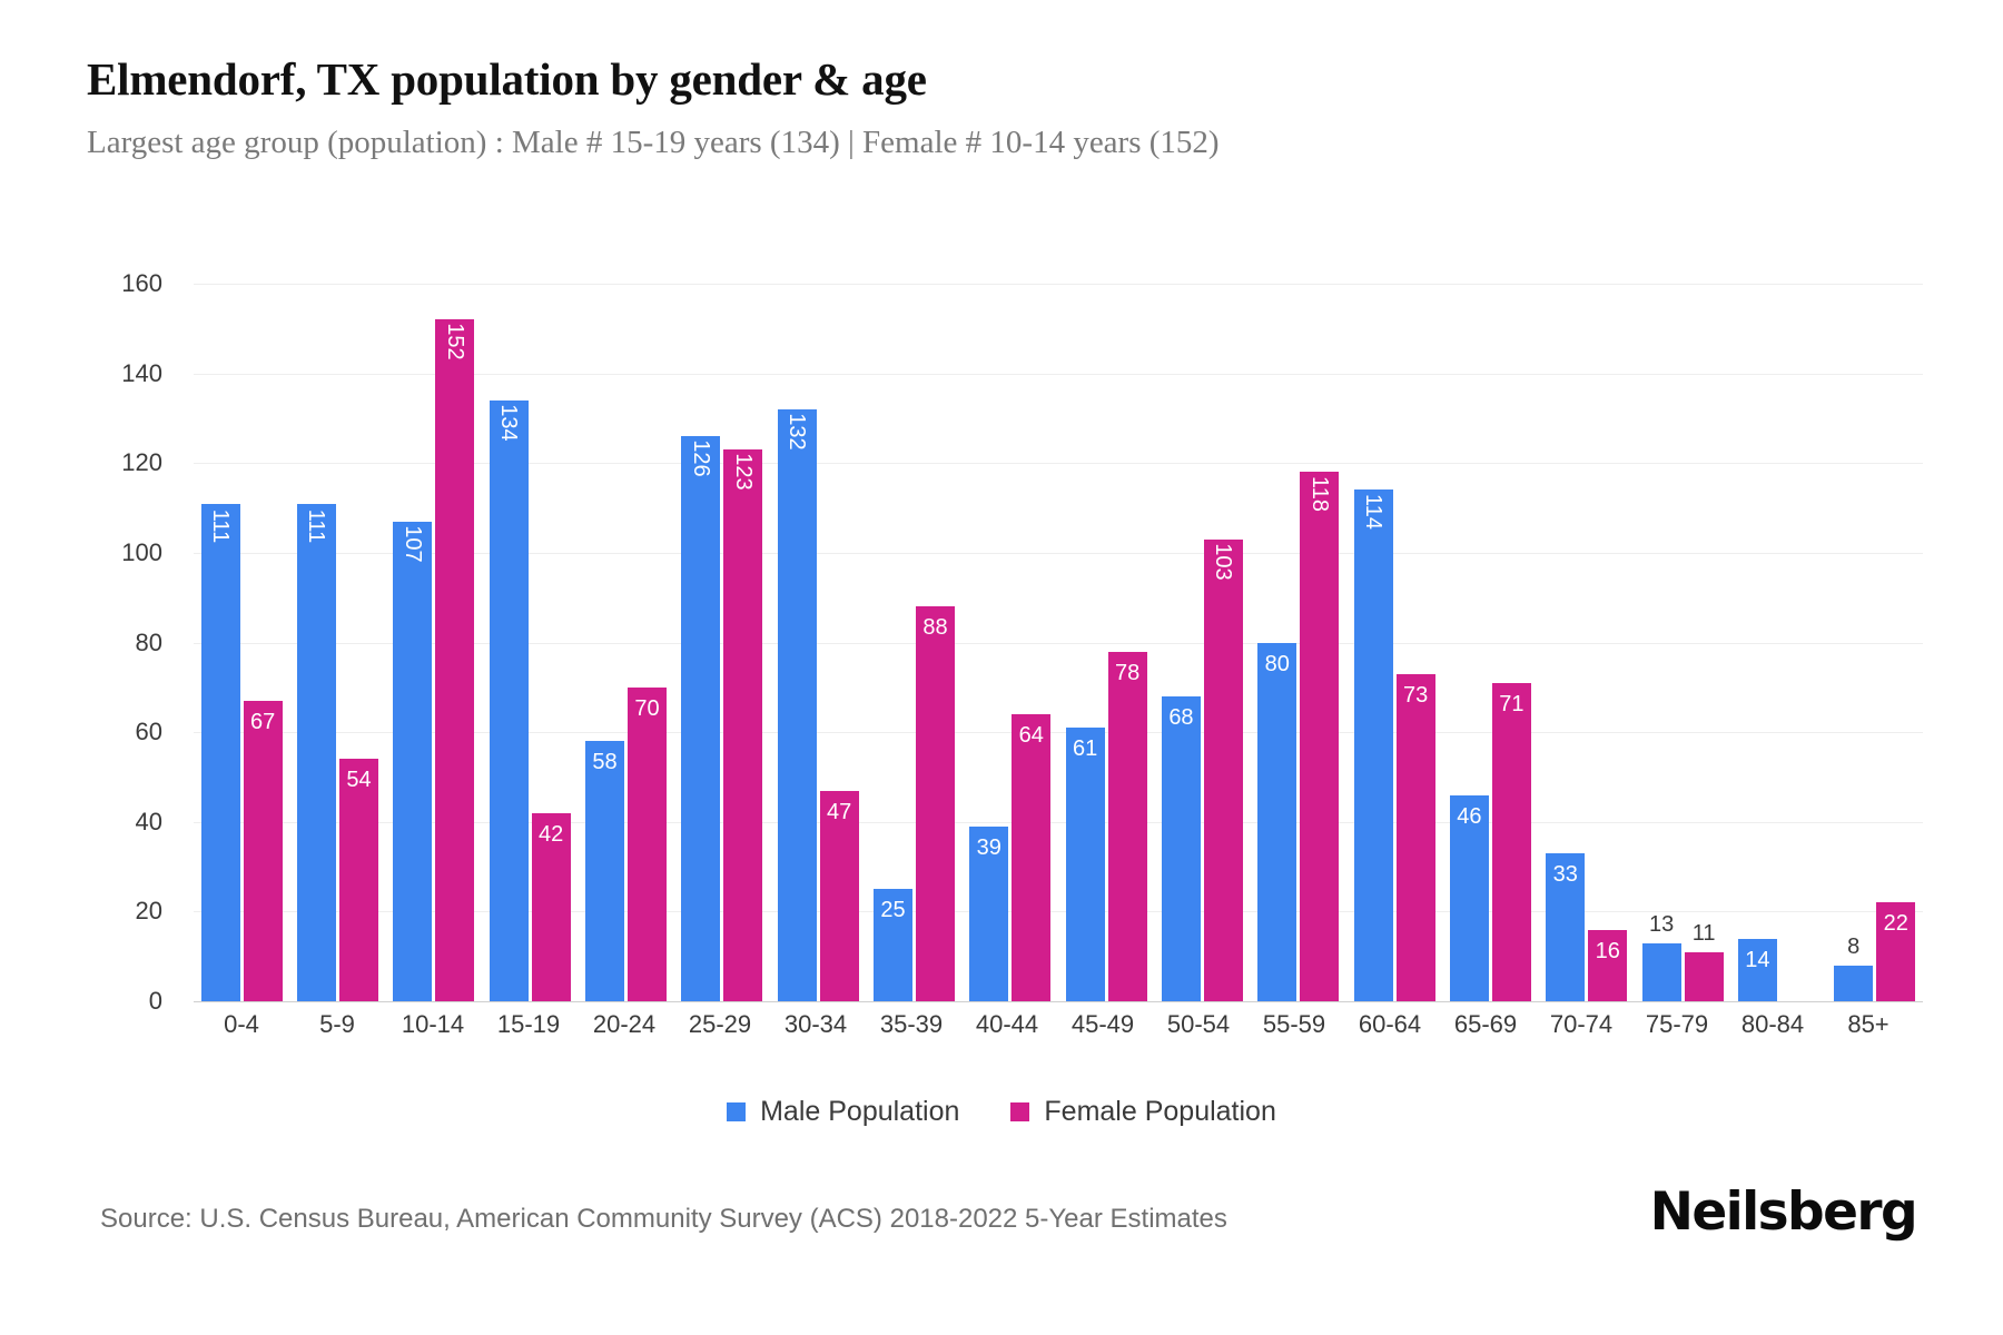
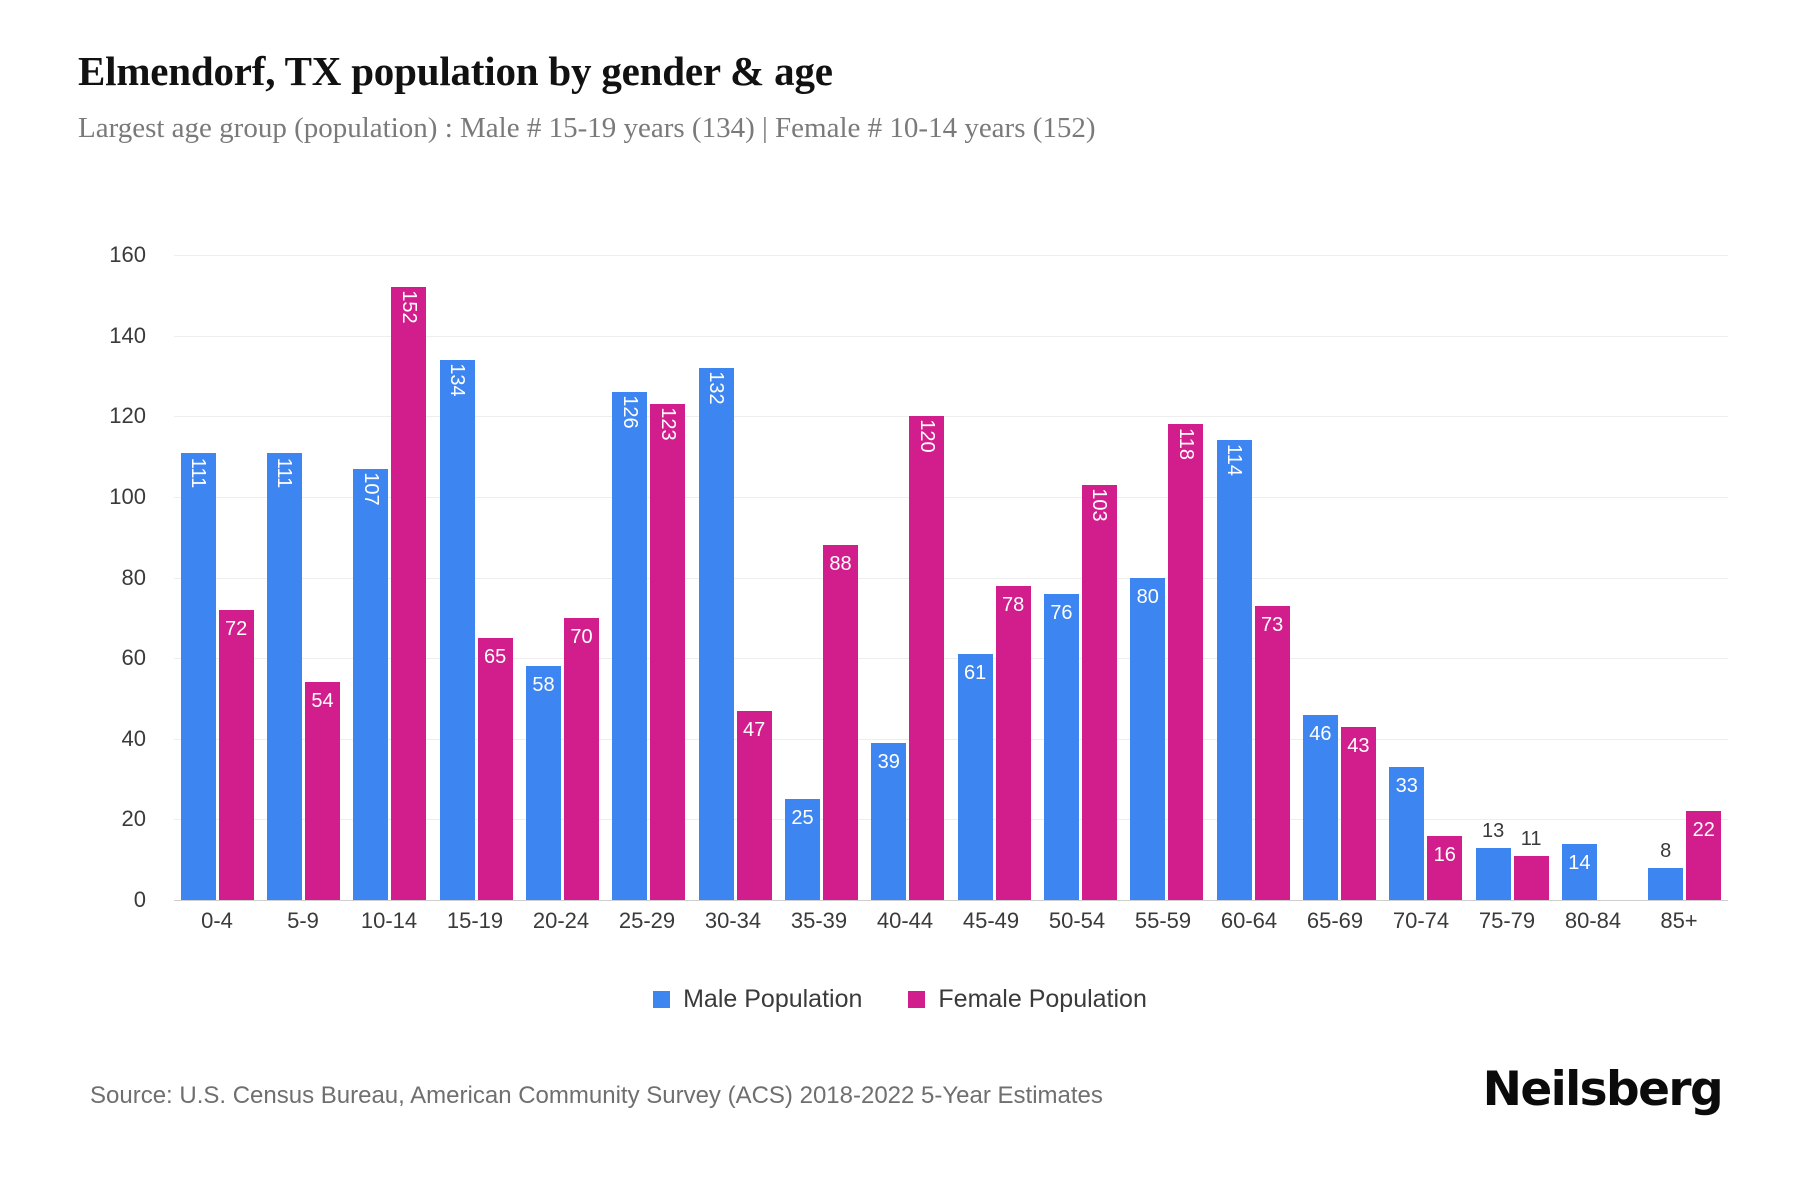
Female Population/0-4: 67 -> 72
Female Population/15-19: 42 -> 65
Female Population/40-44: 64 -> 120
Male Population/50-54: 68 -> 76
Female Population/65-69: 71 -> 43
